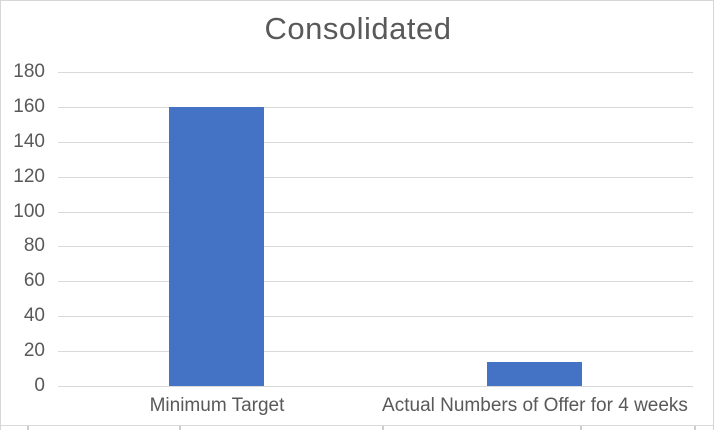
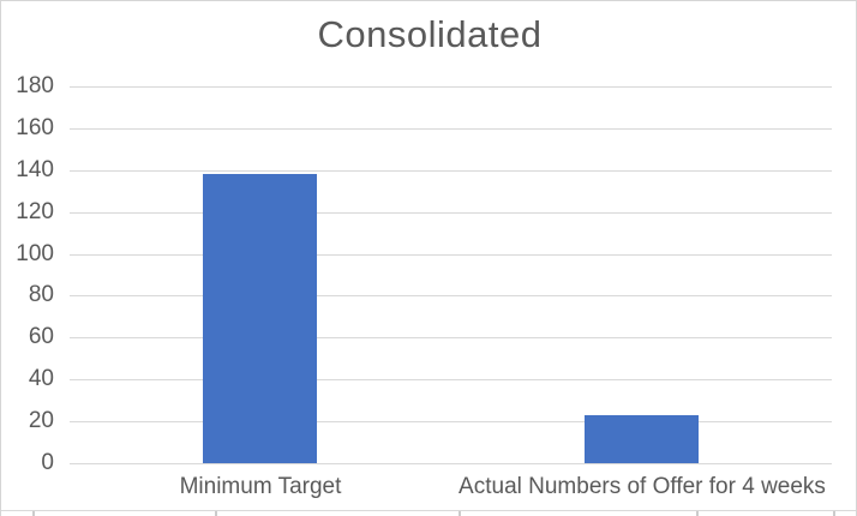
Minimum Target: 160 -> 138
Actual Numbers of Offer for 4 weeks: 14 -> 23
